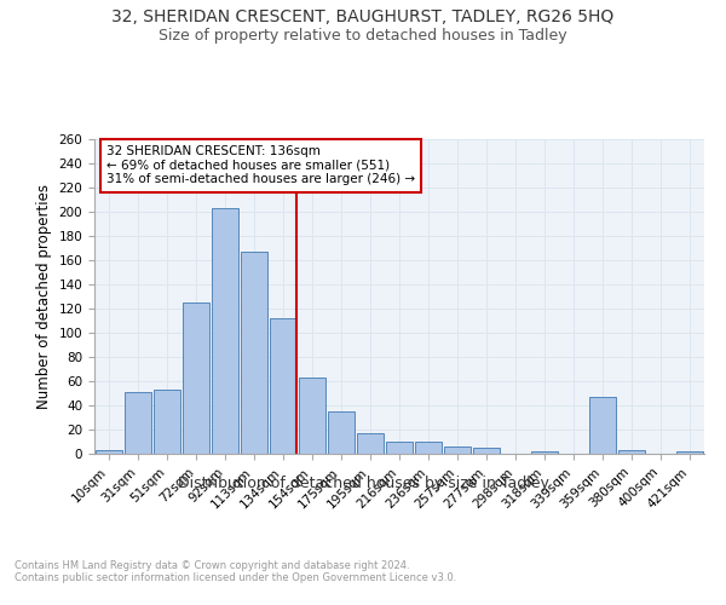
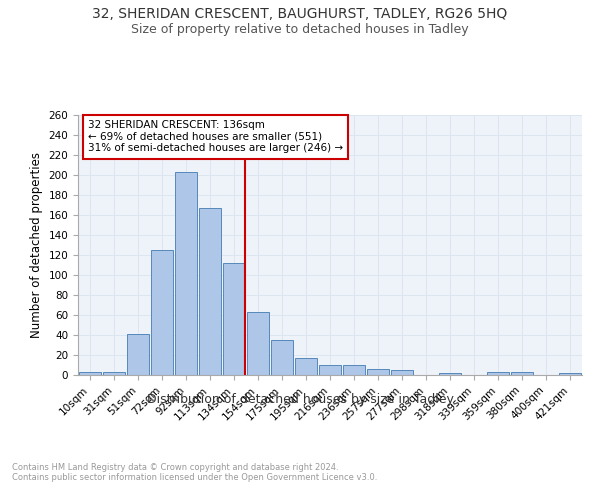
31sqm: 51 -> 3
51sqm: 53 -> 41
359sqm: 47 -> 3
